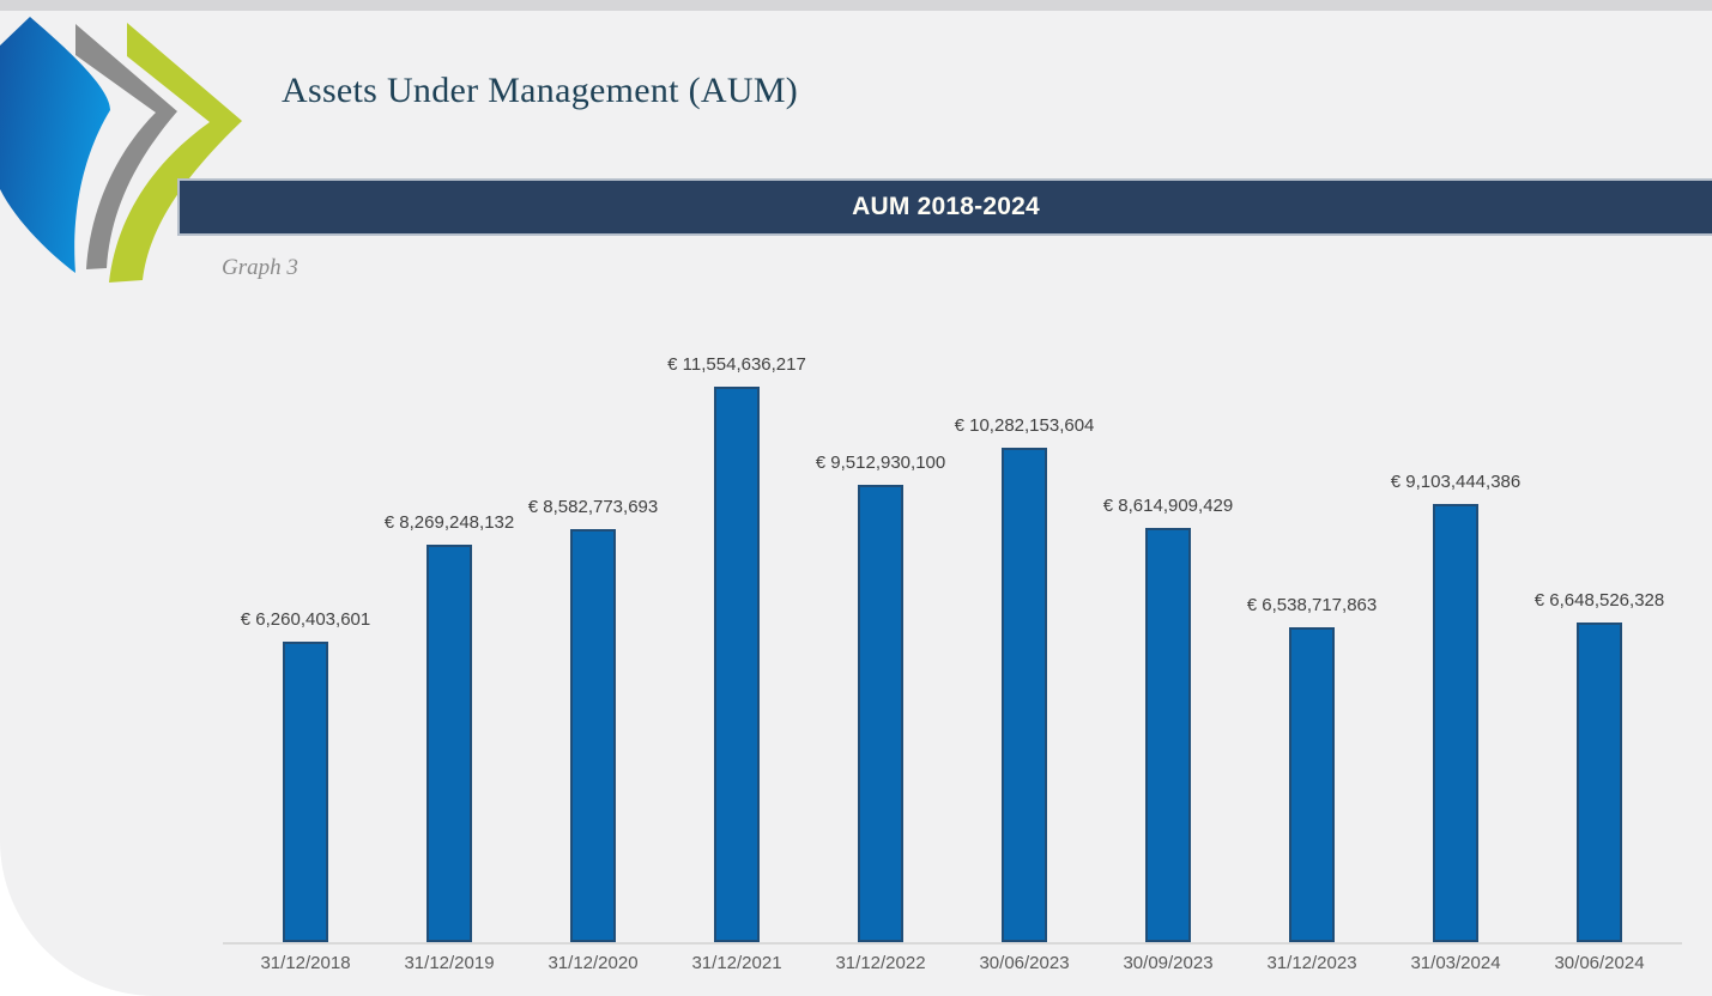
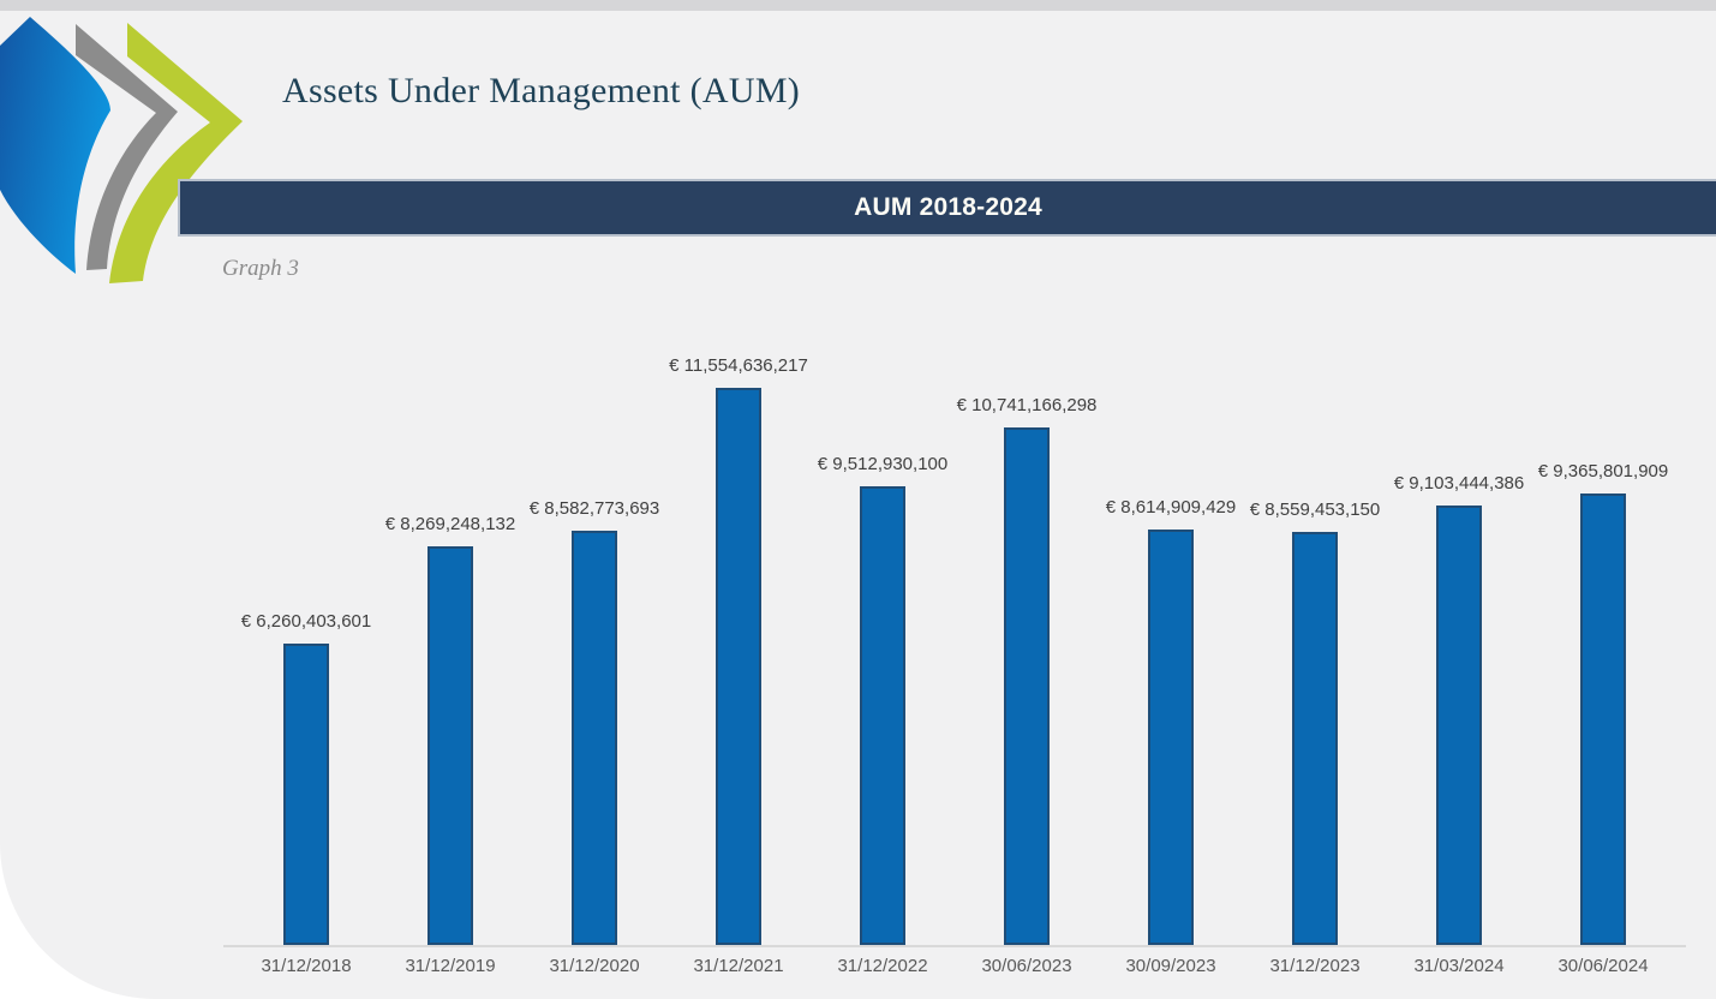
30/06/2023: 10,282,153,604 -> 10,741,166,298
31/12/2023: 6,538,717,863 -> 8,559,453,150
30/06/2024: 6,648,526,328 -> 9,365,801,909
